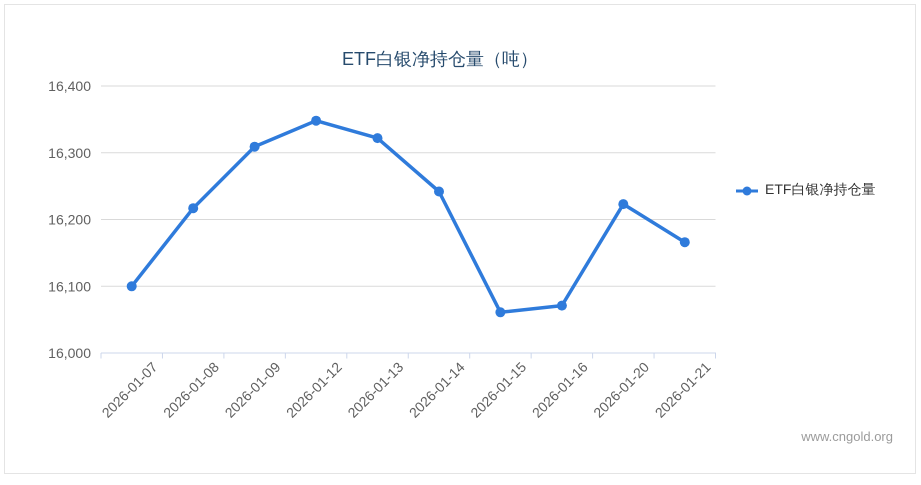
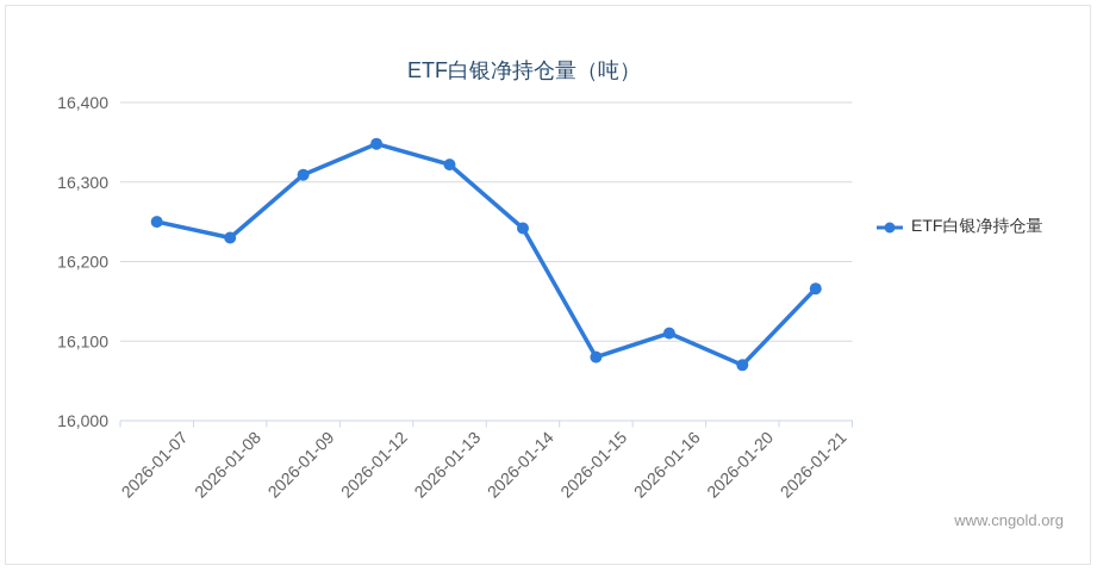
2026-01-07: 16100 -> 16250
2026-01-08: 16220 -> 16230
2026-01-15: 16060 -> 16080
2026-01-16: 16070 -> 16110
2026-01-20: 16220 -> 16070
